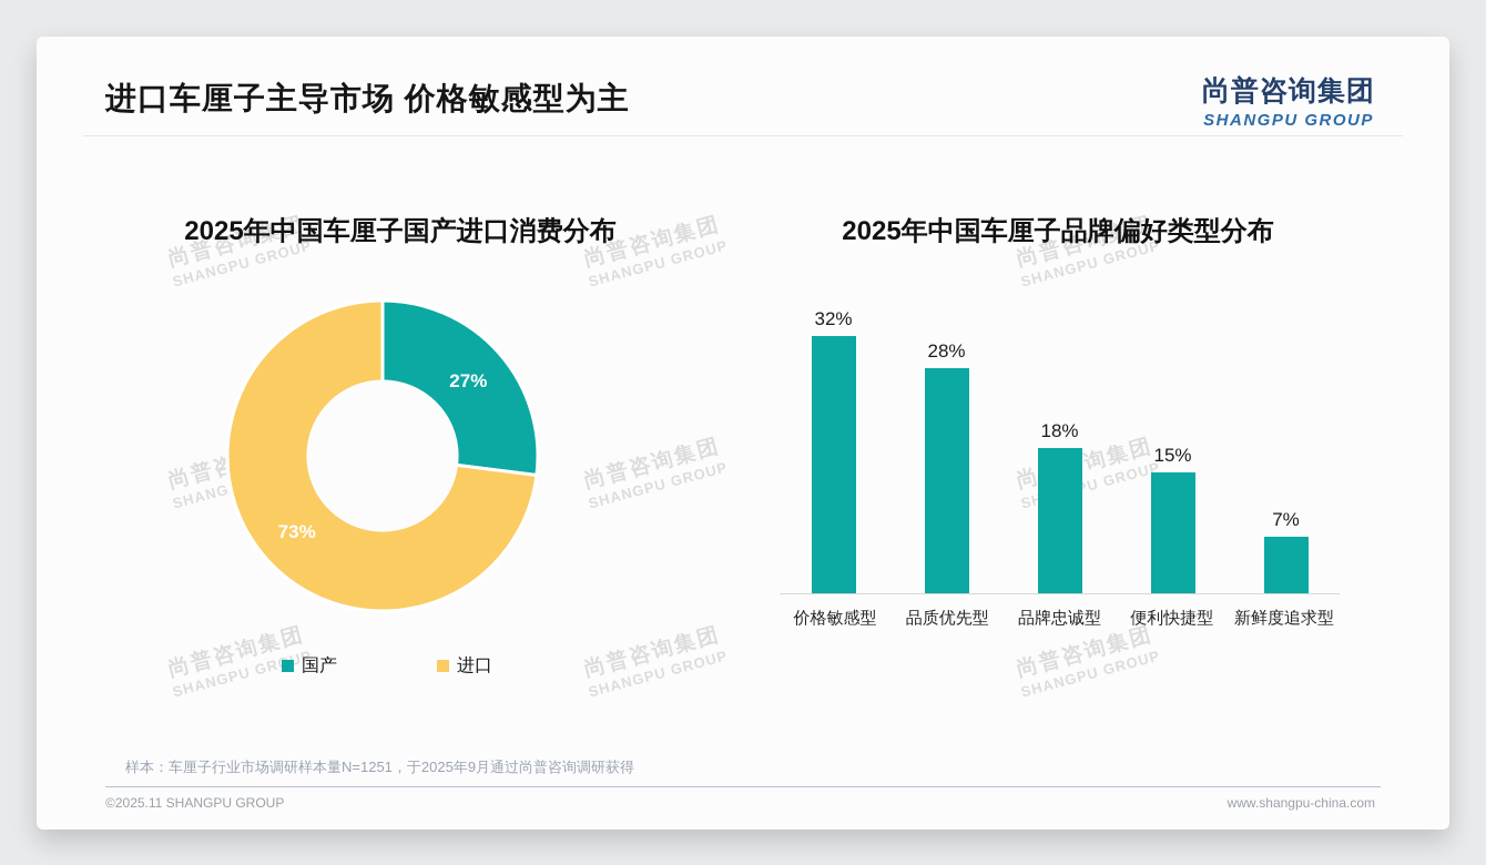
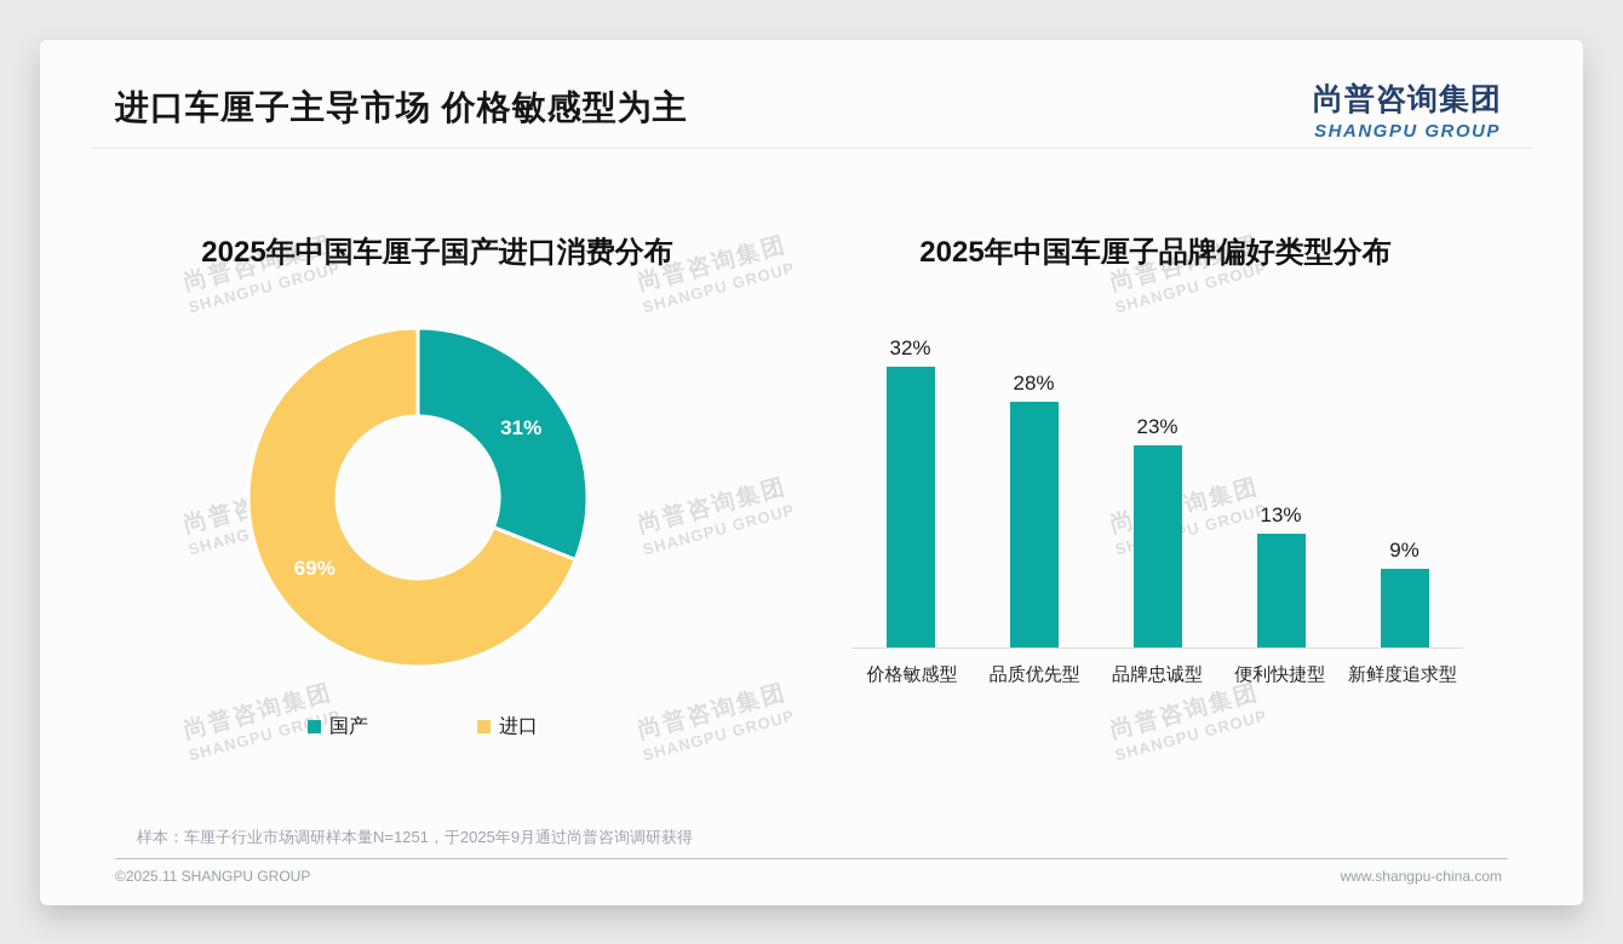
2025年中国车厘子国产进口消费分布/国产: 27% -> 31%
2025年中国车厘子国产进口消费分布/进口: 73% -> 69%
2025年中国车厘子品牌偏好类型分布/品牌忠诚型: 18% -> 23%
2025年中国车厘子品牌偏好类型分布/便利快捷型: 15% -> 13%
2025年中国车厘子品牌偏好类型分布/新鲜度追求型: 7% -> 9%
